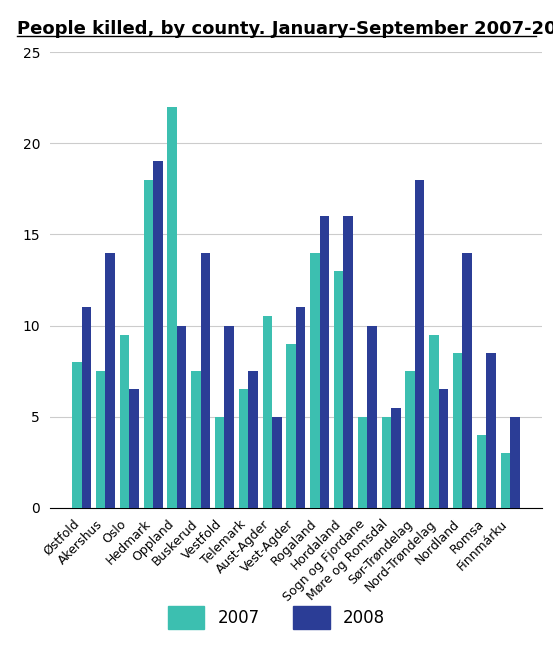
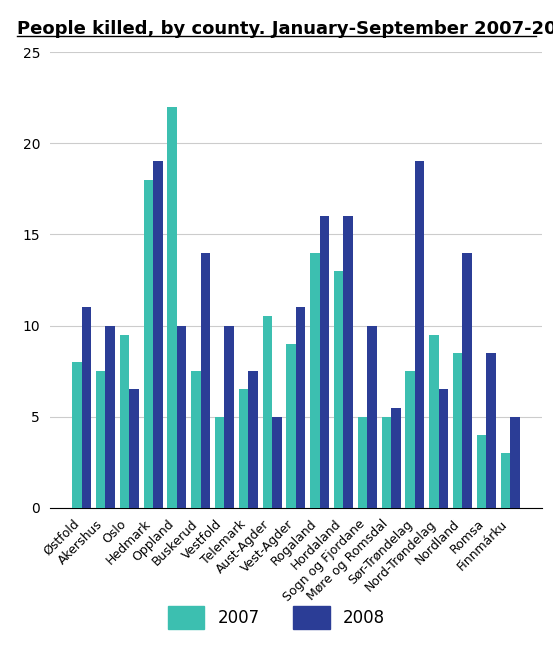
2008/Akershus: 14.0 -> 10.0
2008/Sør-Trøndelag: 18.0 -> 19.0
